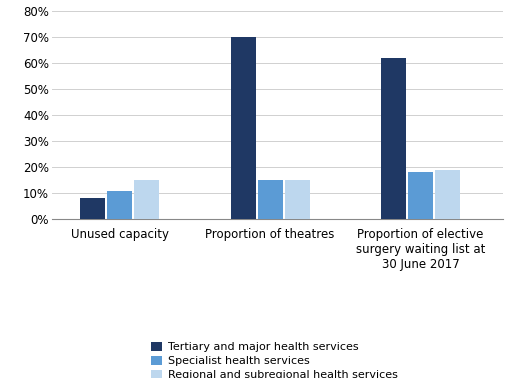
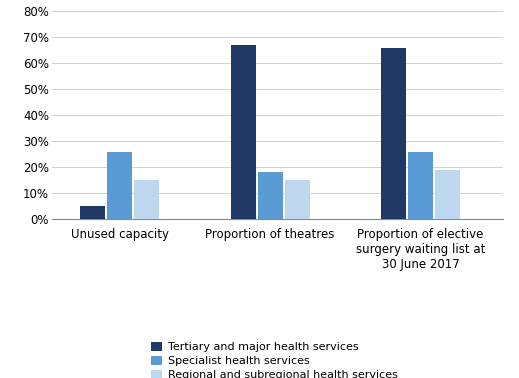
Tertiary and major health services/Unused capacity: 8% -> 5%
Specialist health services/Unused capacity: 11% -> 26%
Tertiary and major health services/Proportion of theatres: 70% -> 67%
Specialist health services/Proportion of theatres: 15% -> 18%
Tertiary and major health services/Proportion of elective surgery waiting list at 30 June 2017: 62% -> 66%
Specialist health services/Proportion of elective surgery waiting list at 30 June 2017: 18% -> 26%
